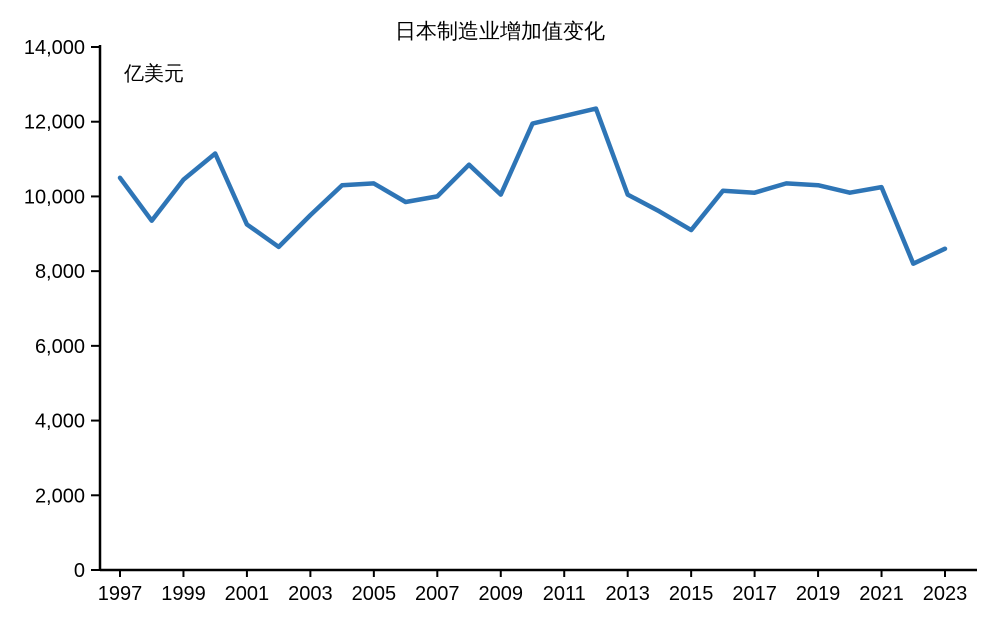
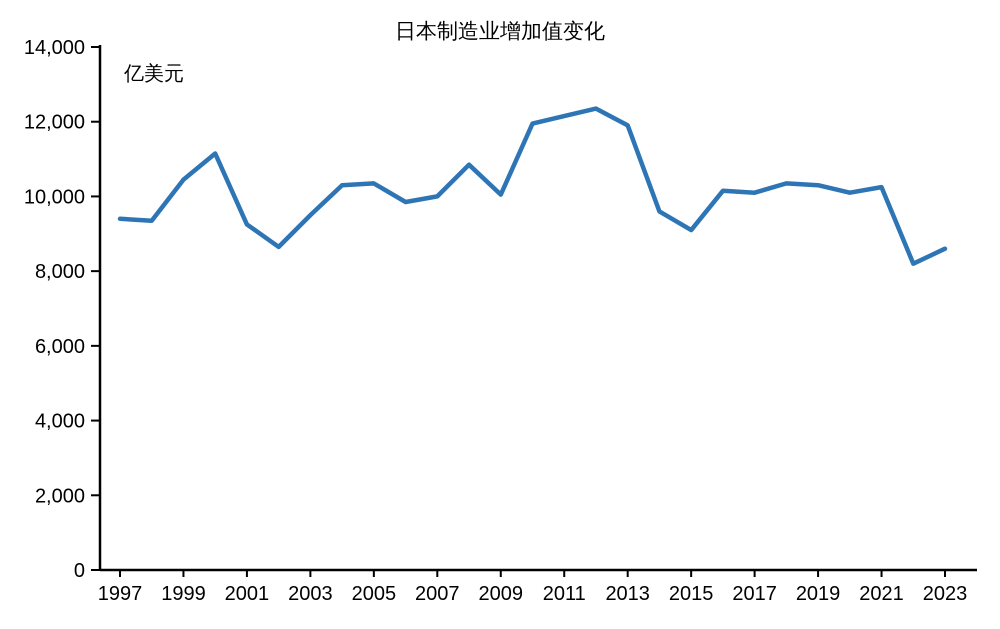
1997: 10500 -> 9400
2013: 10000 -> 11900
